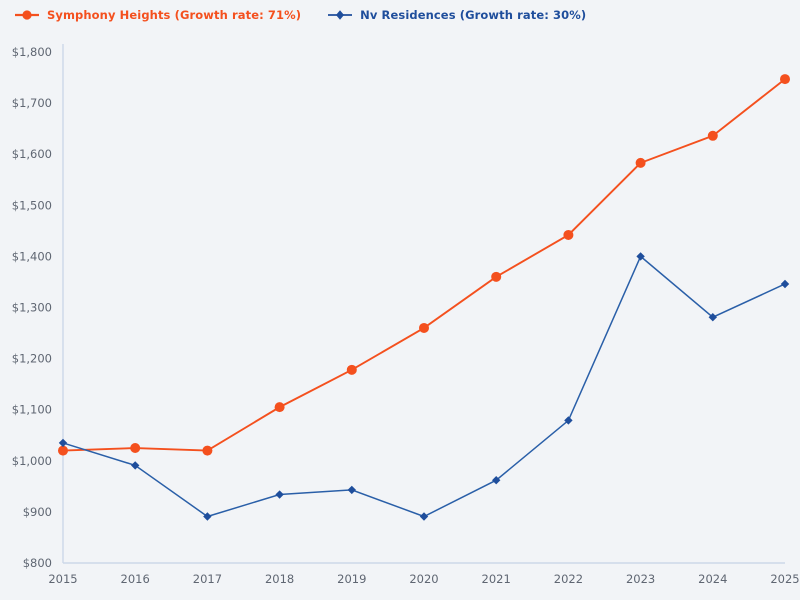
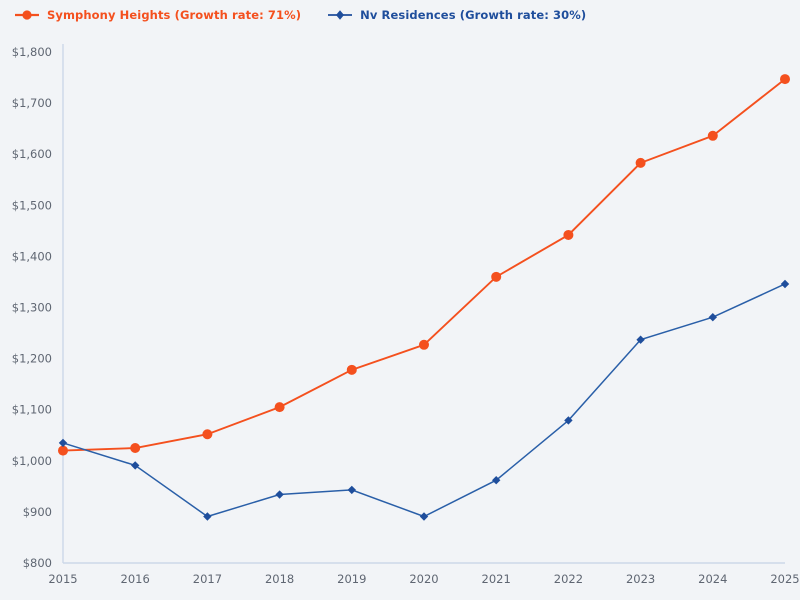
Symphony Heights (Growth rate: 71%)/2017: $1020 -> $1050
Symphony Heights (Growth rate: 71%)/2020: $1260 -> $1230
Nv Residences (Growth rate: 30%)/2023: $1400 -> $1240
